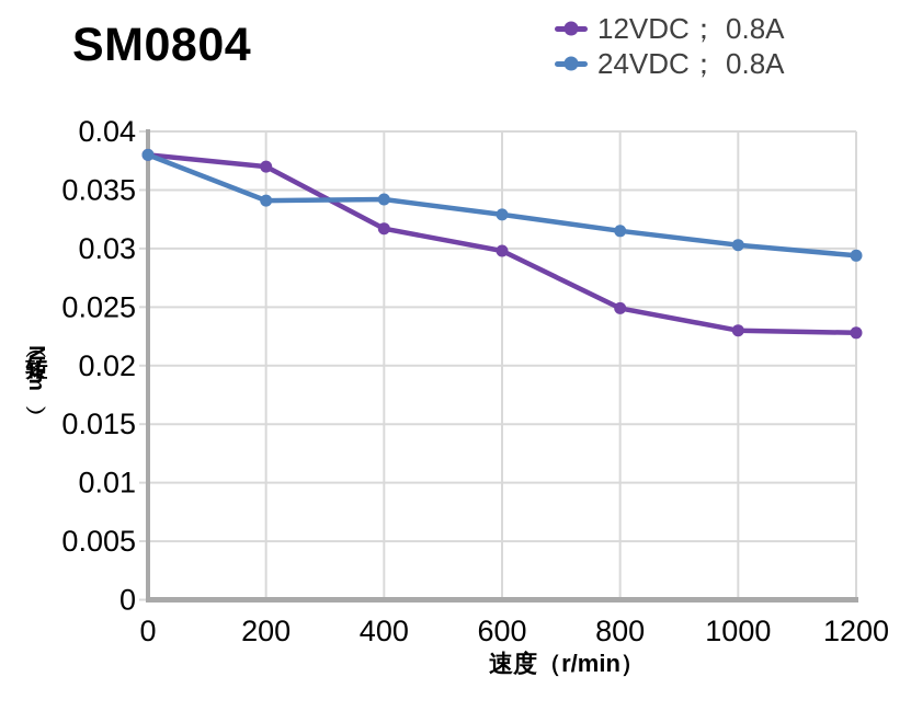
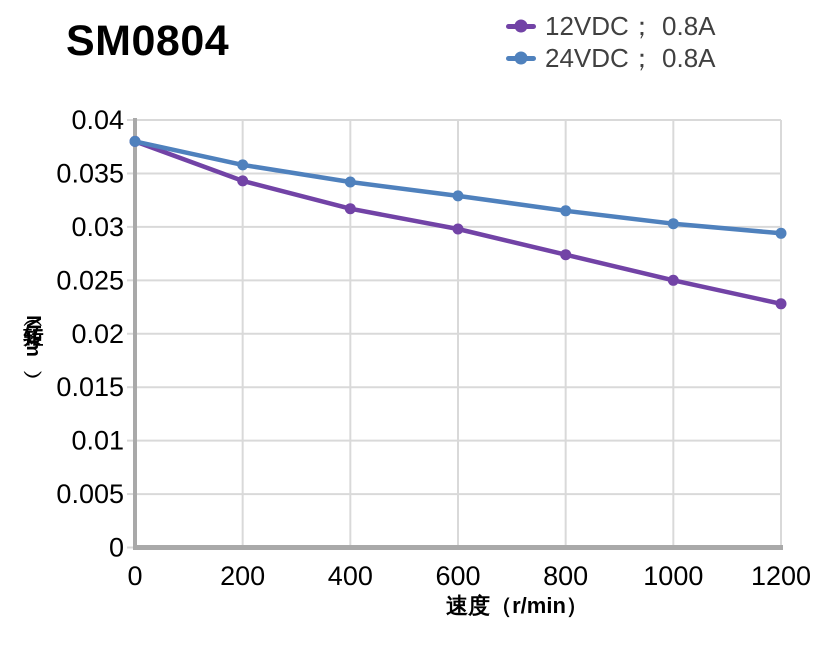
12VDC； 0.8A/200: 0.0370 -> 0.0343
24VDC； 0.8A/200: 0.0341 -> 0.0358
12VDC； 0.8A/800: 0.0249 -> 0.0274
12VDC； 0.8A/1000: 0.0230 -> 0.0250
